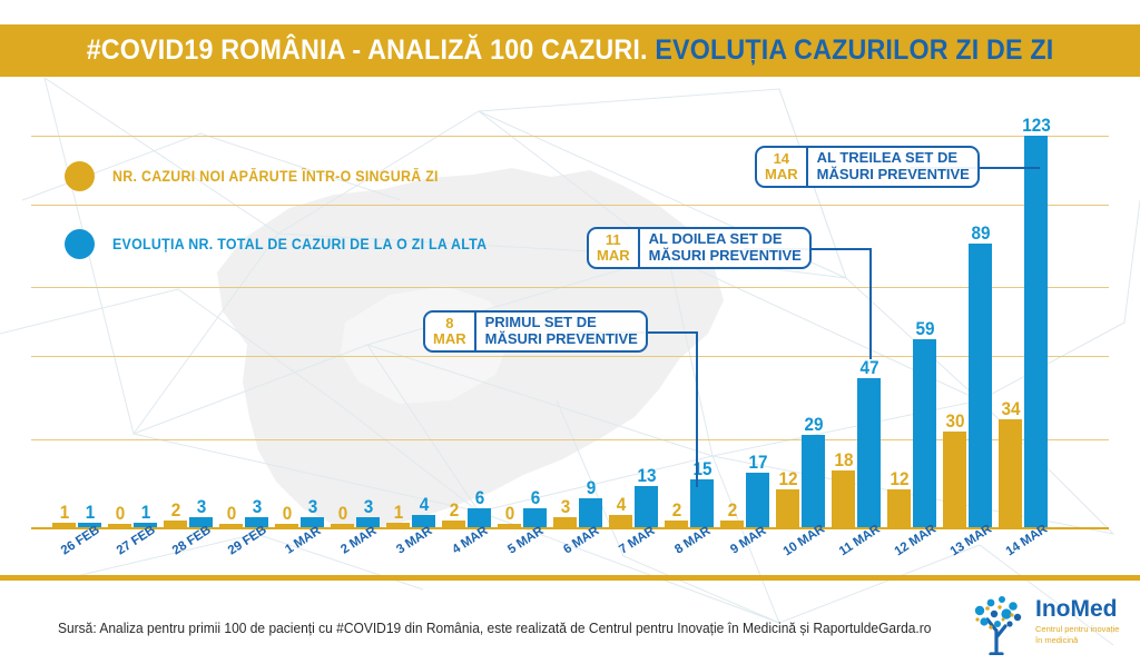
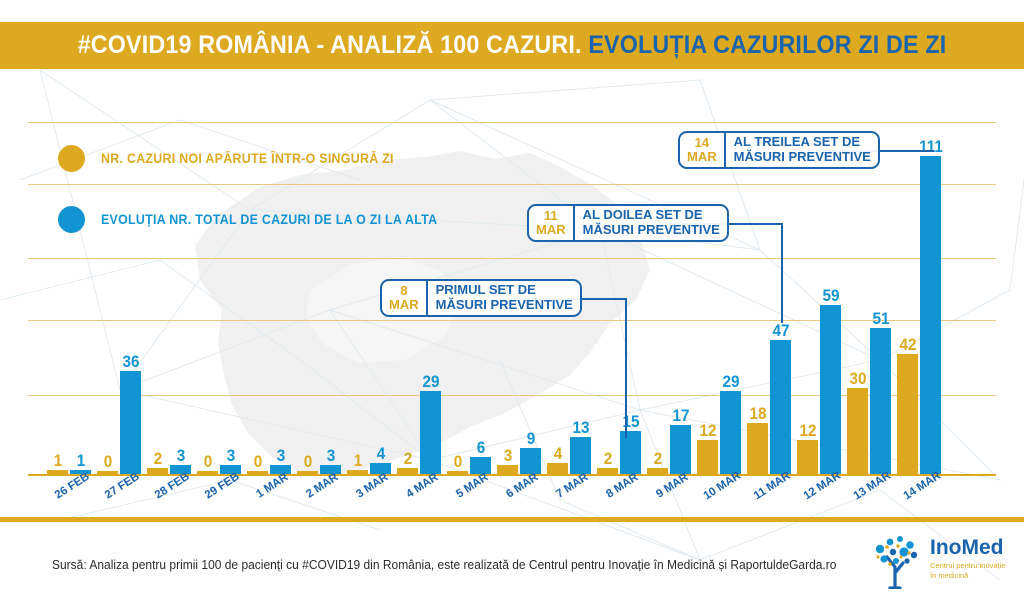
EVOLUȚIA NR. TOTAL DE CAZURI DE LA O ZI LA ALTA/27 FEB: 1 -> 36
EVOLUȚIA NR. TOTAL DE CAZURI DE LA O ZI LA ALTA/4 MAR: 6 -> 29
EVOLUȚIA NR. TOTAL DE CAZURI DE LA O ZI LA ALTA/13 MAR: 89 -> 51
NR. CAZURI NOI APĂRUTE ÎNTR-O SINGURĂ ZI/14 MAR: 34 -> 42
EVOLUȚIA NR. TOTAL DE CAZURI DE LA O ZI LA ALTA/14 MAR: 123 -> 111
